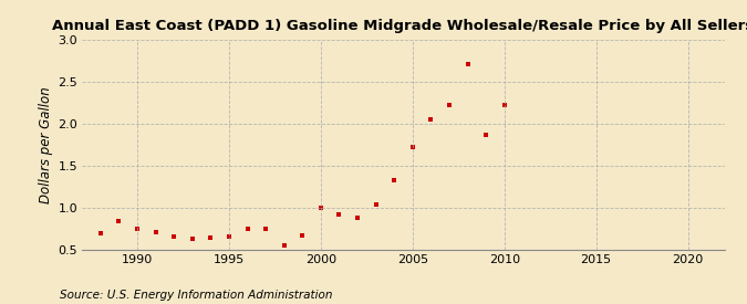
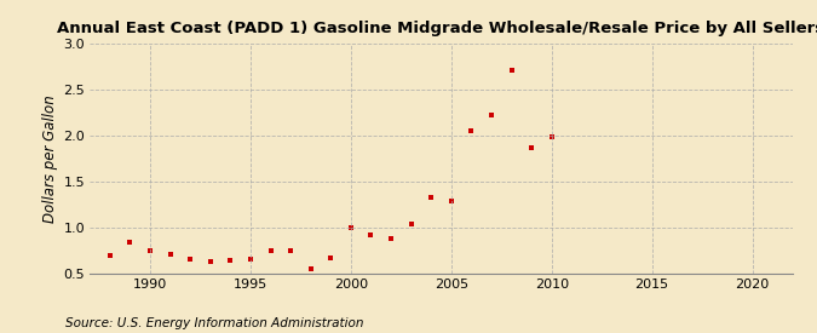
2005: 1.72 -> 1.28
2010: 2.22 -> 1.98
